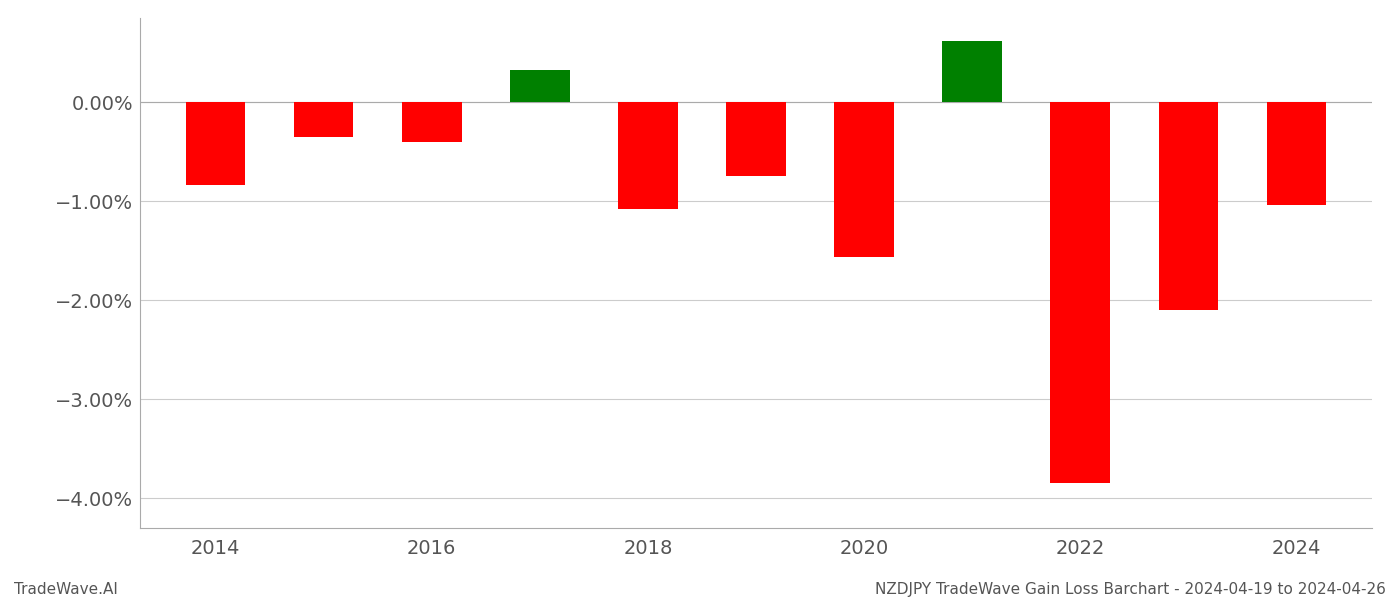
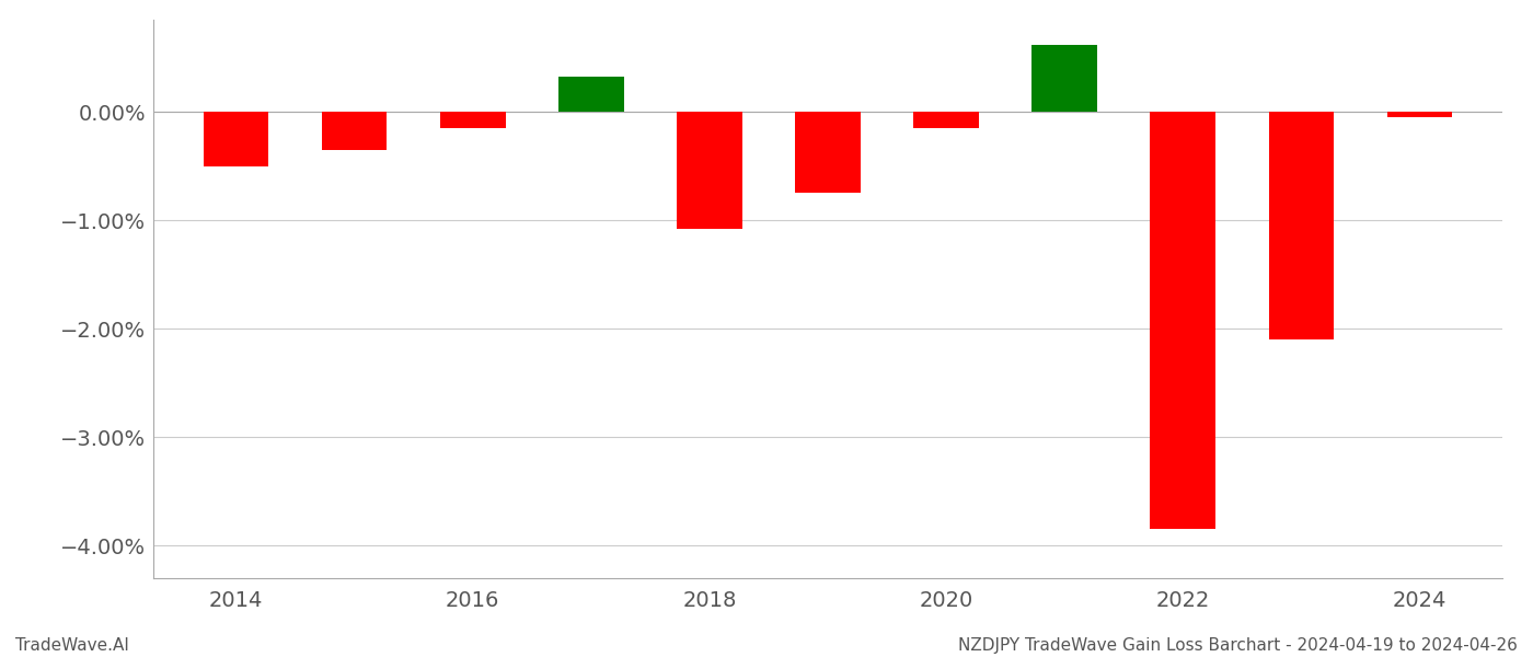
2014: -0.84% -> -0.50%
2016: -0.40% -> -0.15%
2020: -1.56% -> -0.15%
2024: -1.04% -> -0.05%
